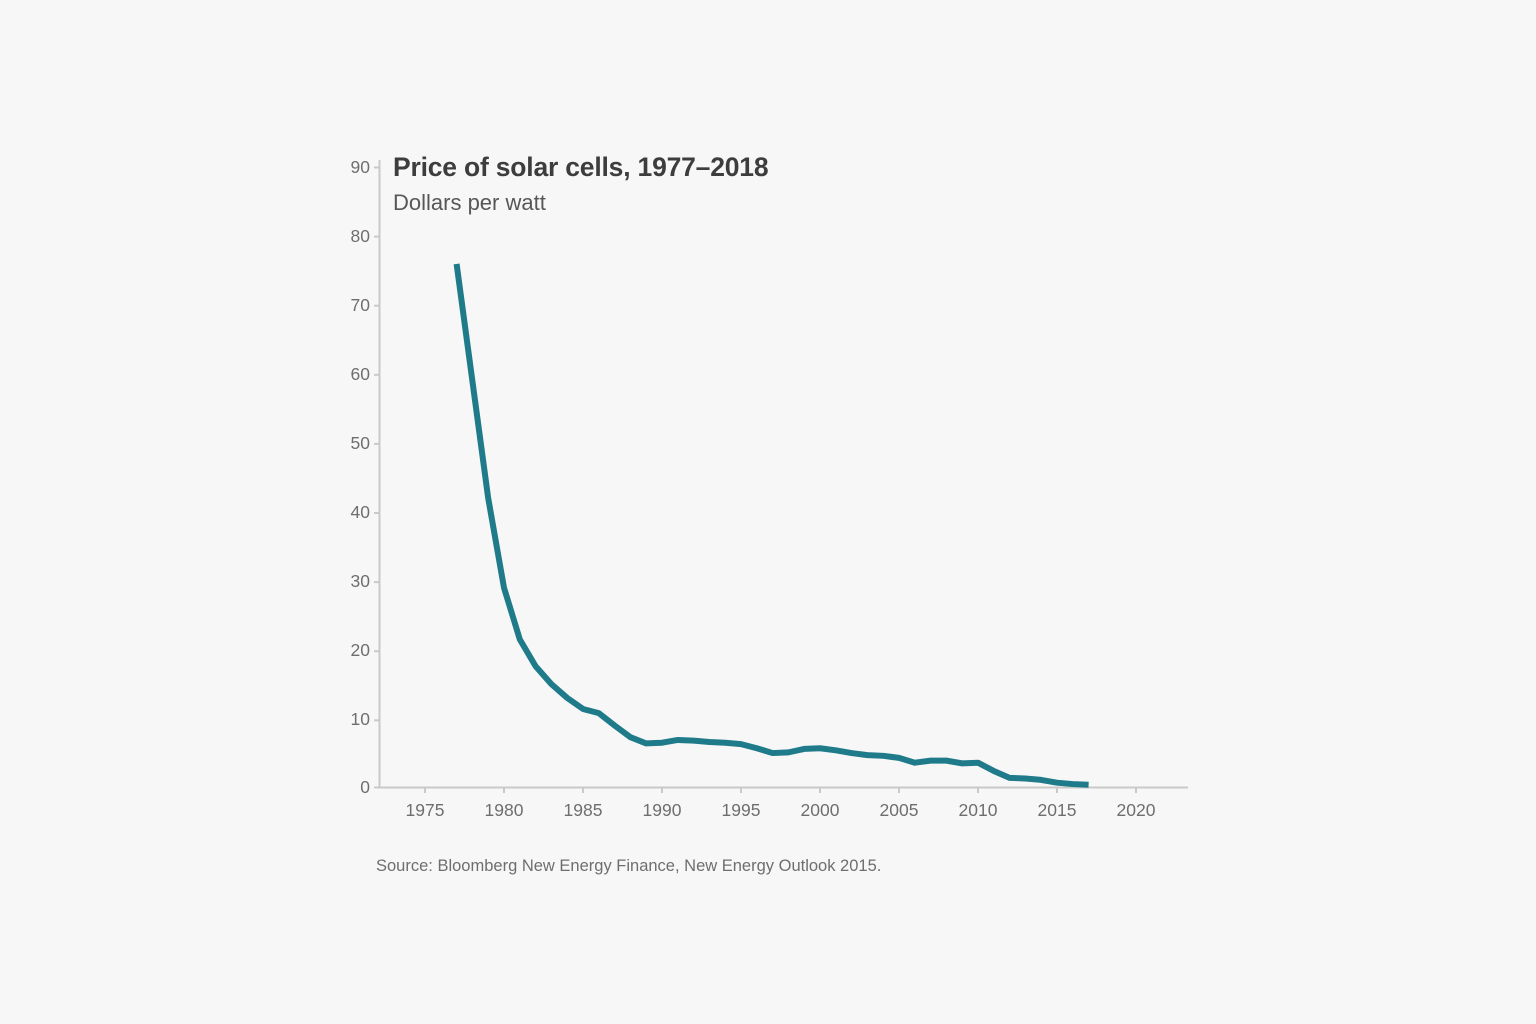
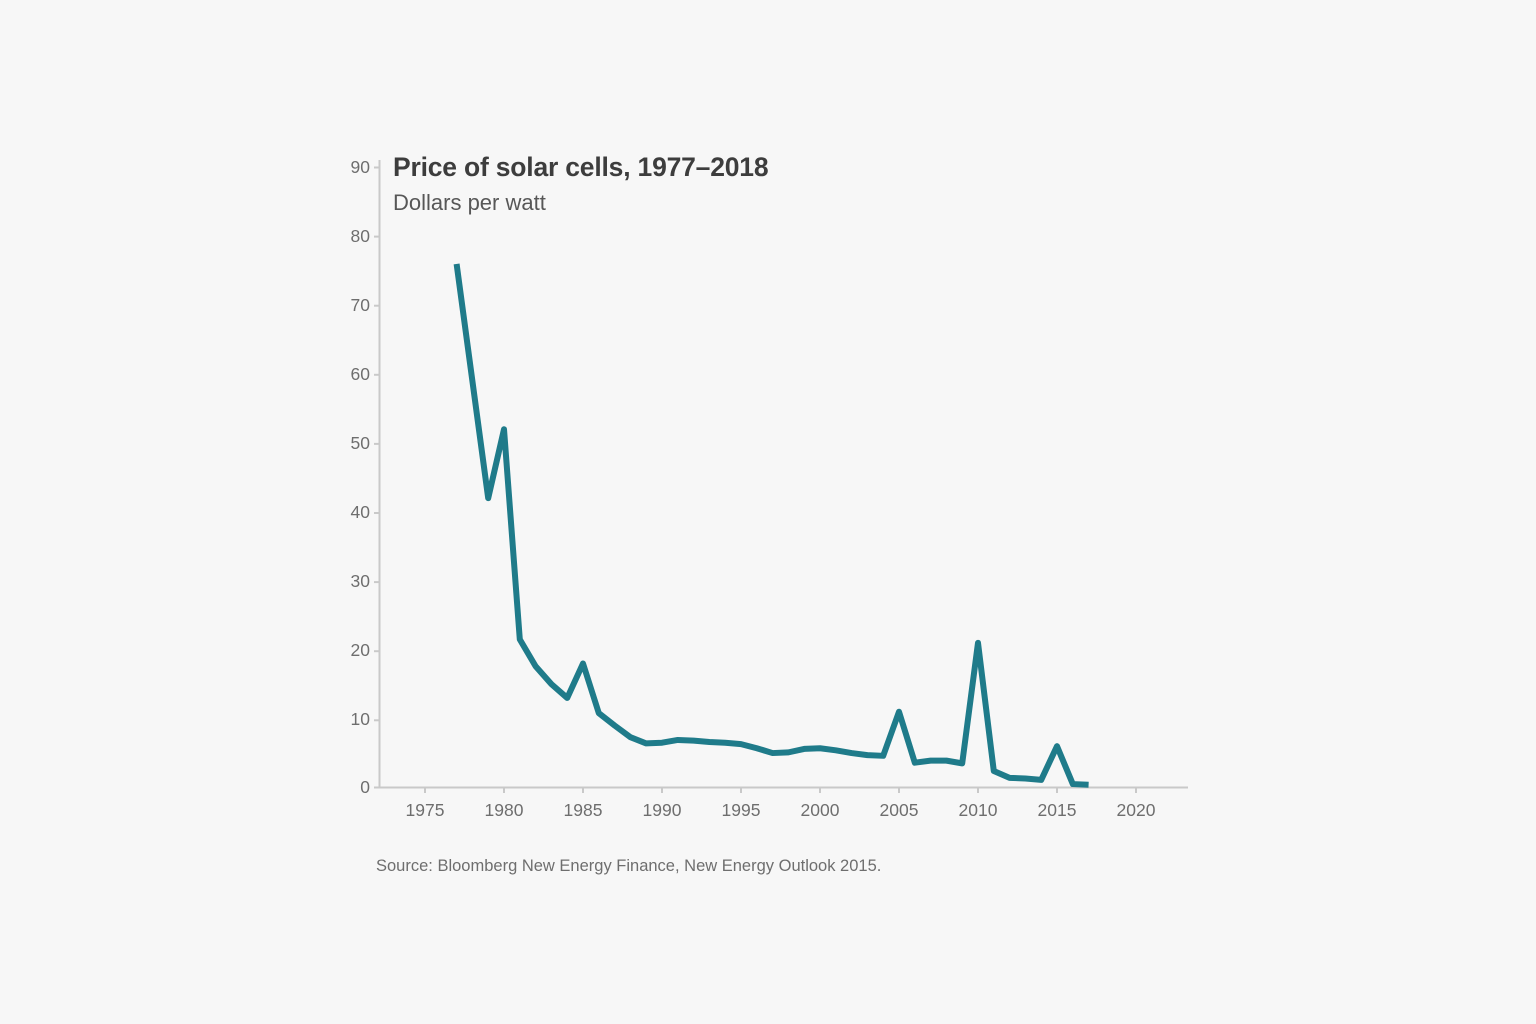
1980: 29 -> 52
1985: 11 -> 18
2005: 4 -> 11
2010: 4 -> 21
2015: 1 -> 6
